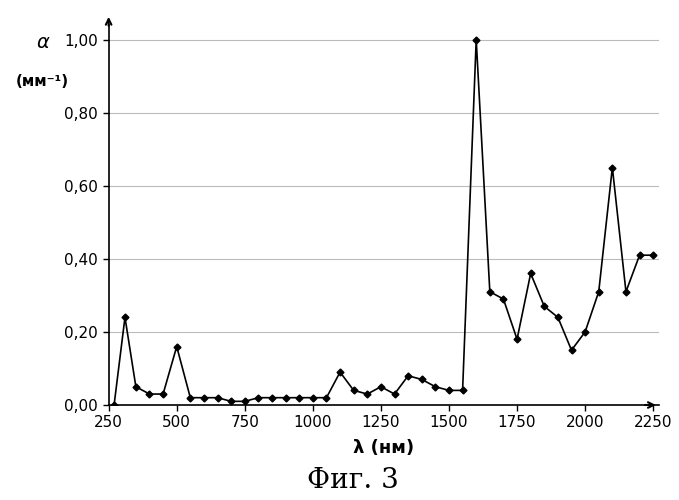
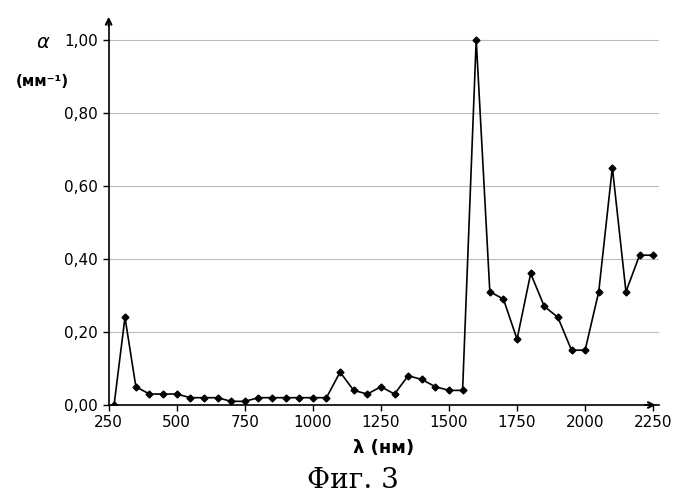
500: 0,16 -> 0,03
2000: 0,20 -> 0,15
